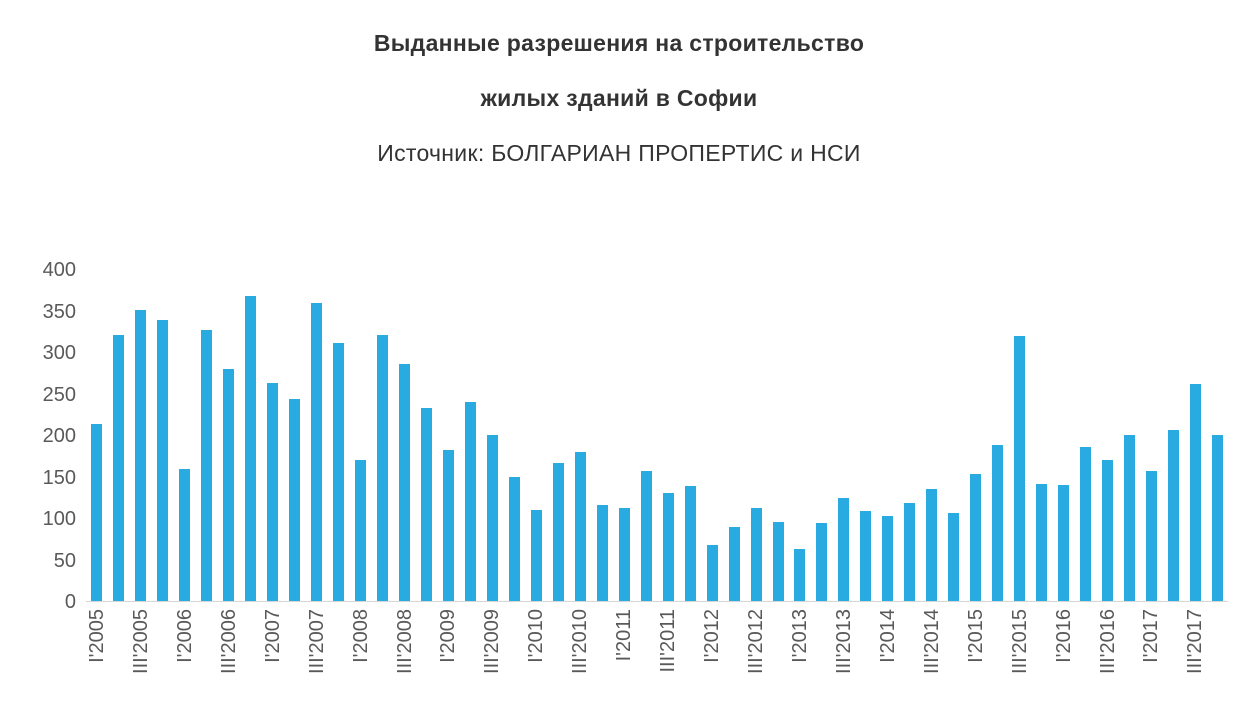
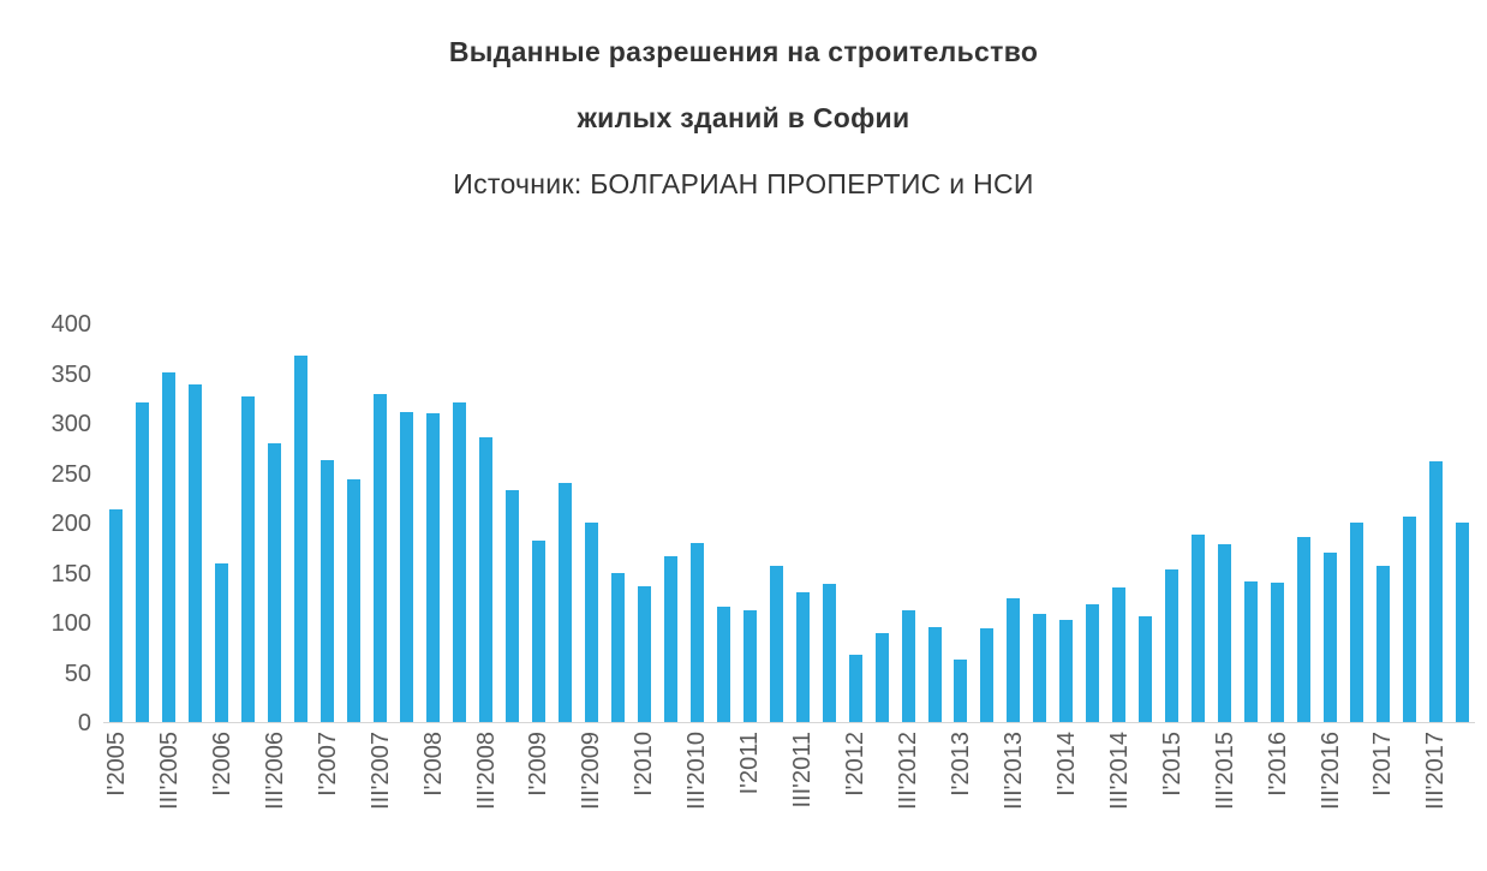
III'2007: 360 -> 330
I'2008: 170 -> 310
I'2010: 110 -> 140
III'2015: 320 -> 180
